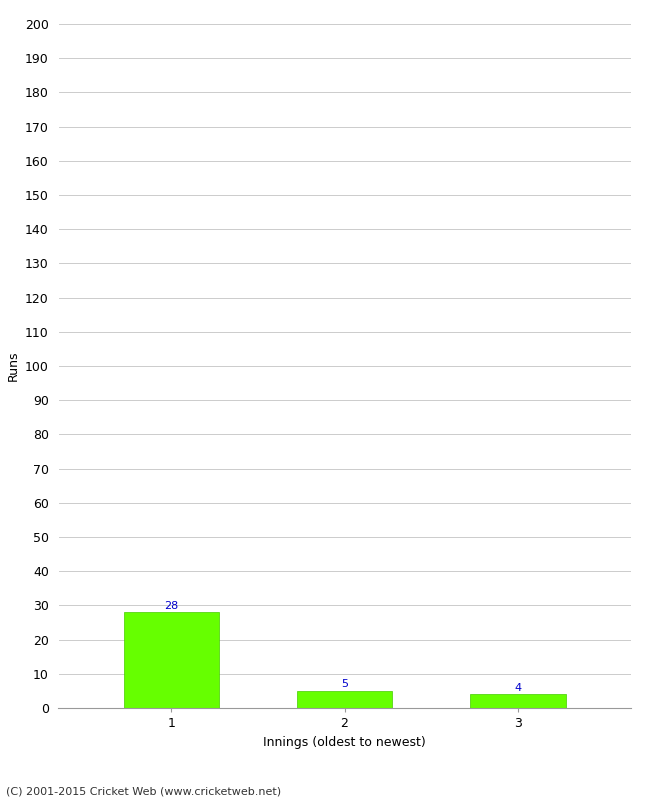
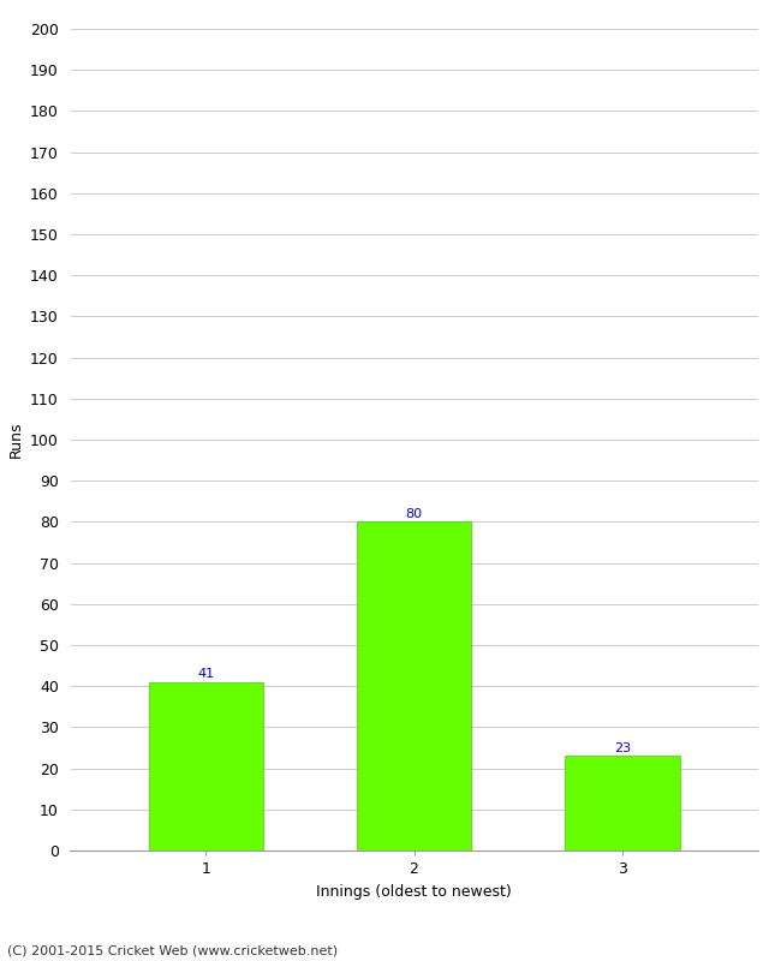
1: 28 -> 41
2: 5 -> 80
3: 4 -> 23
